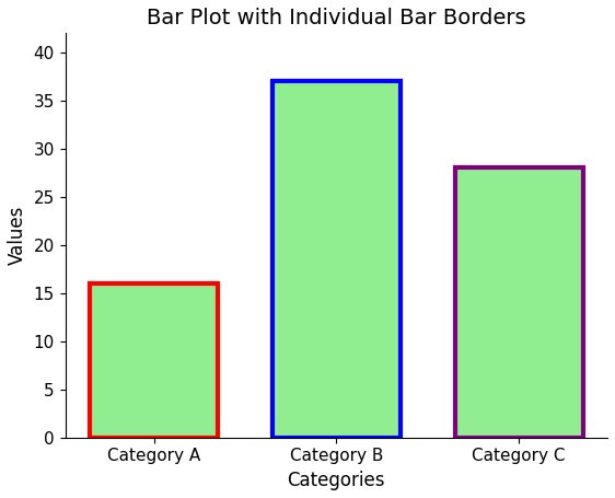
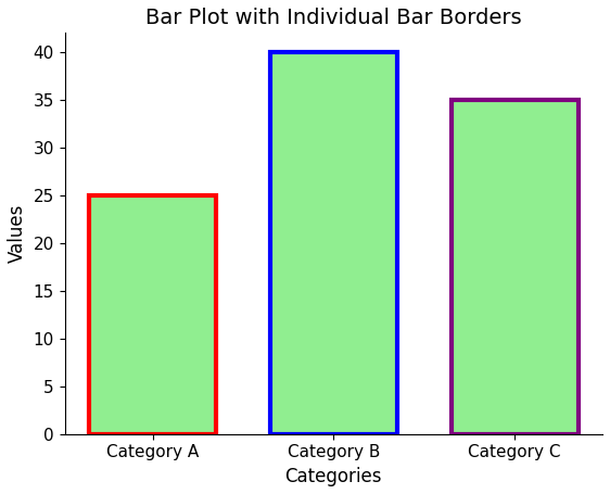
Category A: 16 -> 25
Category B: 37 -> 40
Category C: 28 -> 35
